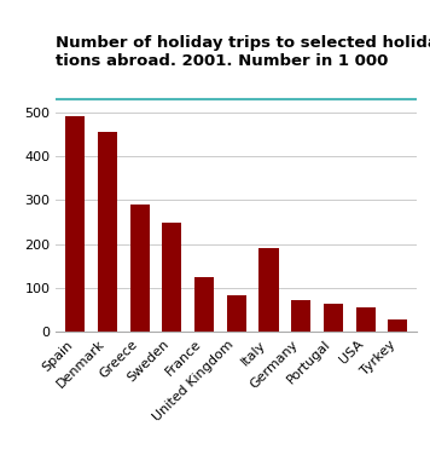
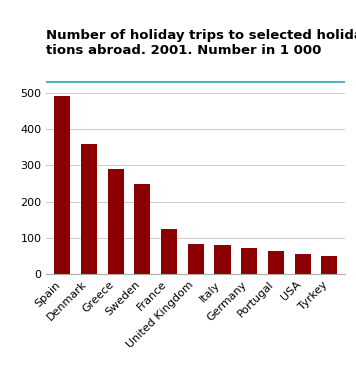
Denmark: 455 -> 358
Italy: 190 -> 82
Tyrkey: 30 -> 50
